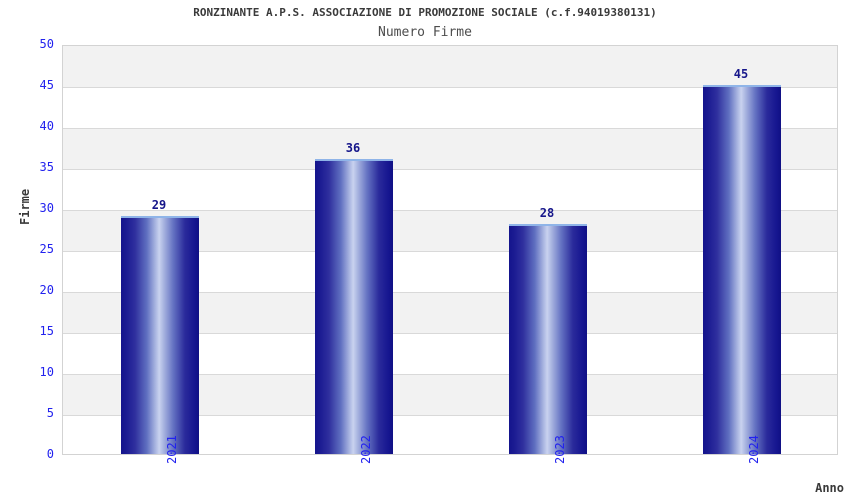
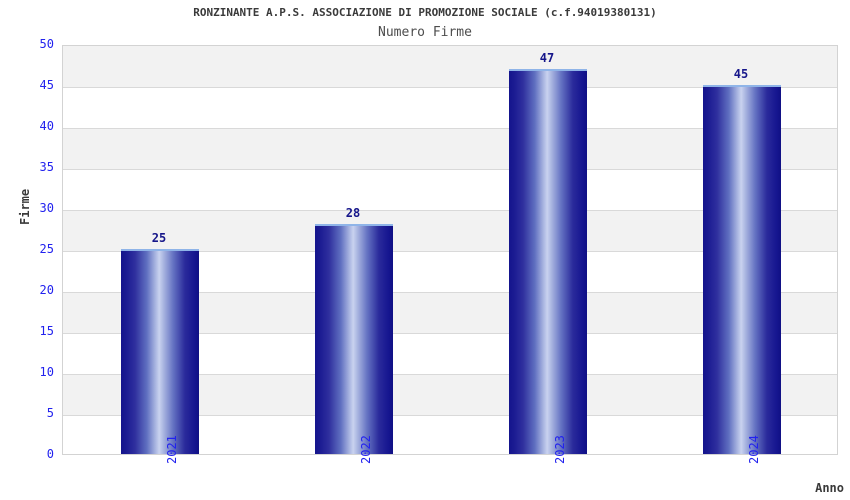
2021: 29 -> 25
2022: 36 -> 28
2023: 28 -> 47
